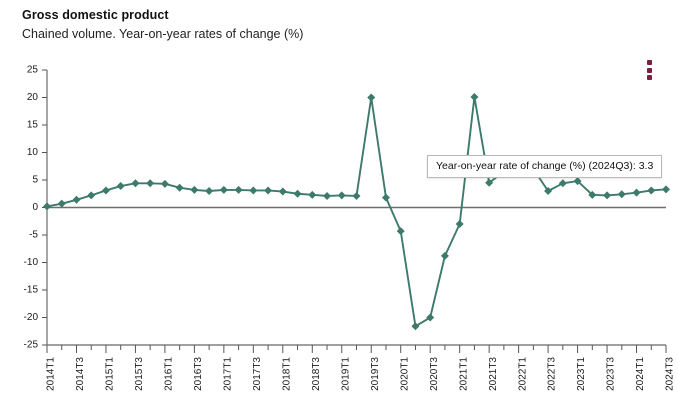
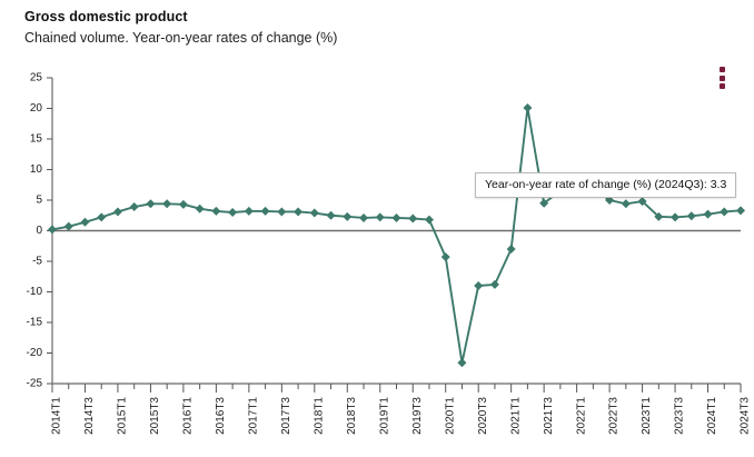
2019T3: 20 -> 2
2020T3: -20 -> -9
2022T3: 3 -> 5
